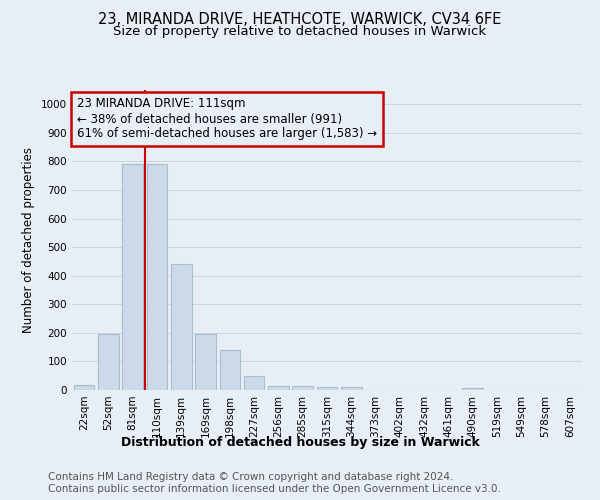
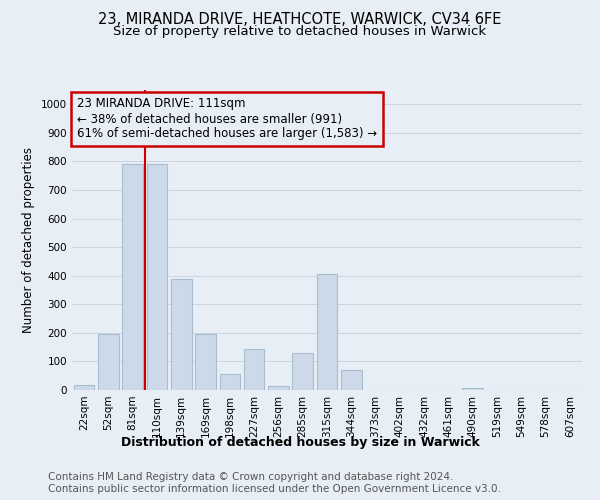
139sqm: 440 -> 390
198sqm: 140 -> 55
227sqm: 48 -> 145
285sqm: 13 -> 130
315sqm: 10 -> 405
344sqm: 10 -> 70
